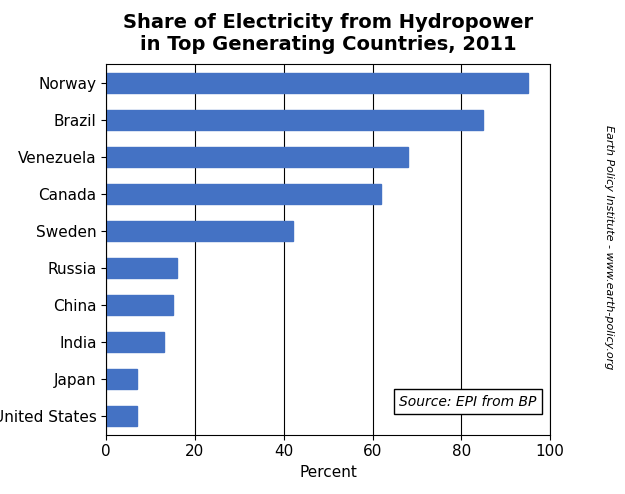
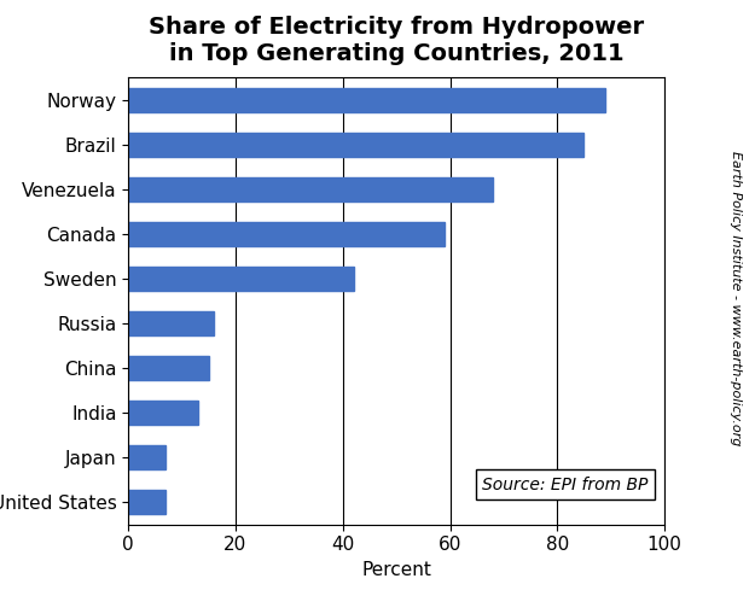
Norway: 95 -> 89
Canada: 62 -> 59
